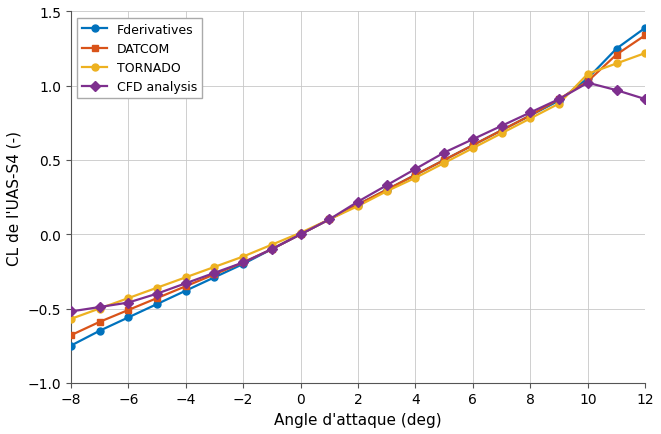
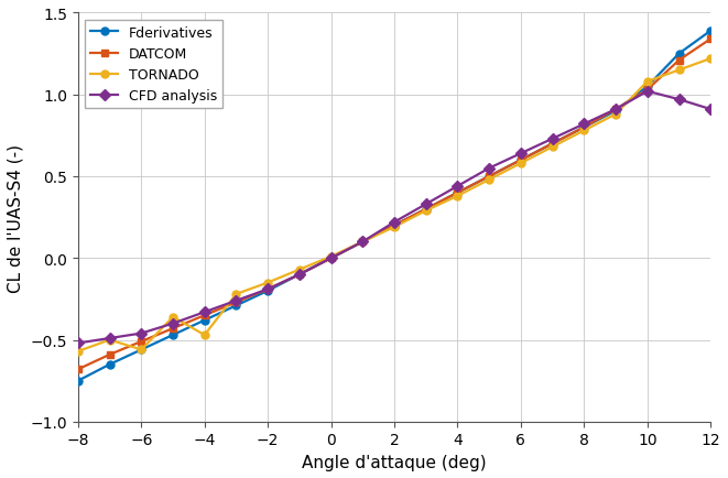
TORNADO/−6: -0.43 -> -0.56
TORNADO/−4: -0.29 -> -0.47
